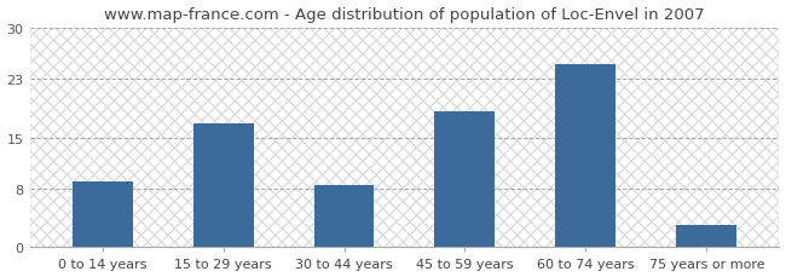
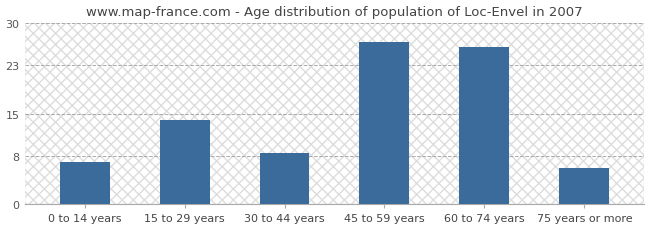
0 to 14 years: 9.0 -> 7.0
15 to 29 years: 17.0 -> 14.0
45 to 59 years: 18.5 -> 26.8
60 to 74 years: 25.0 -> 26.0
75 years or more: 3.0 -> 6.0
